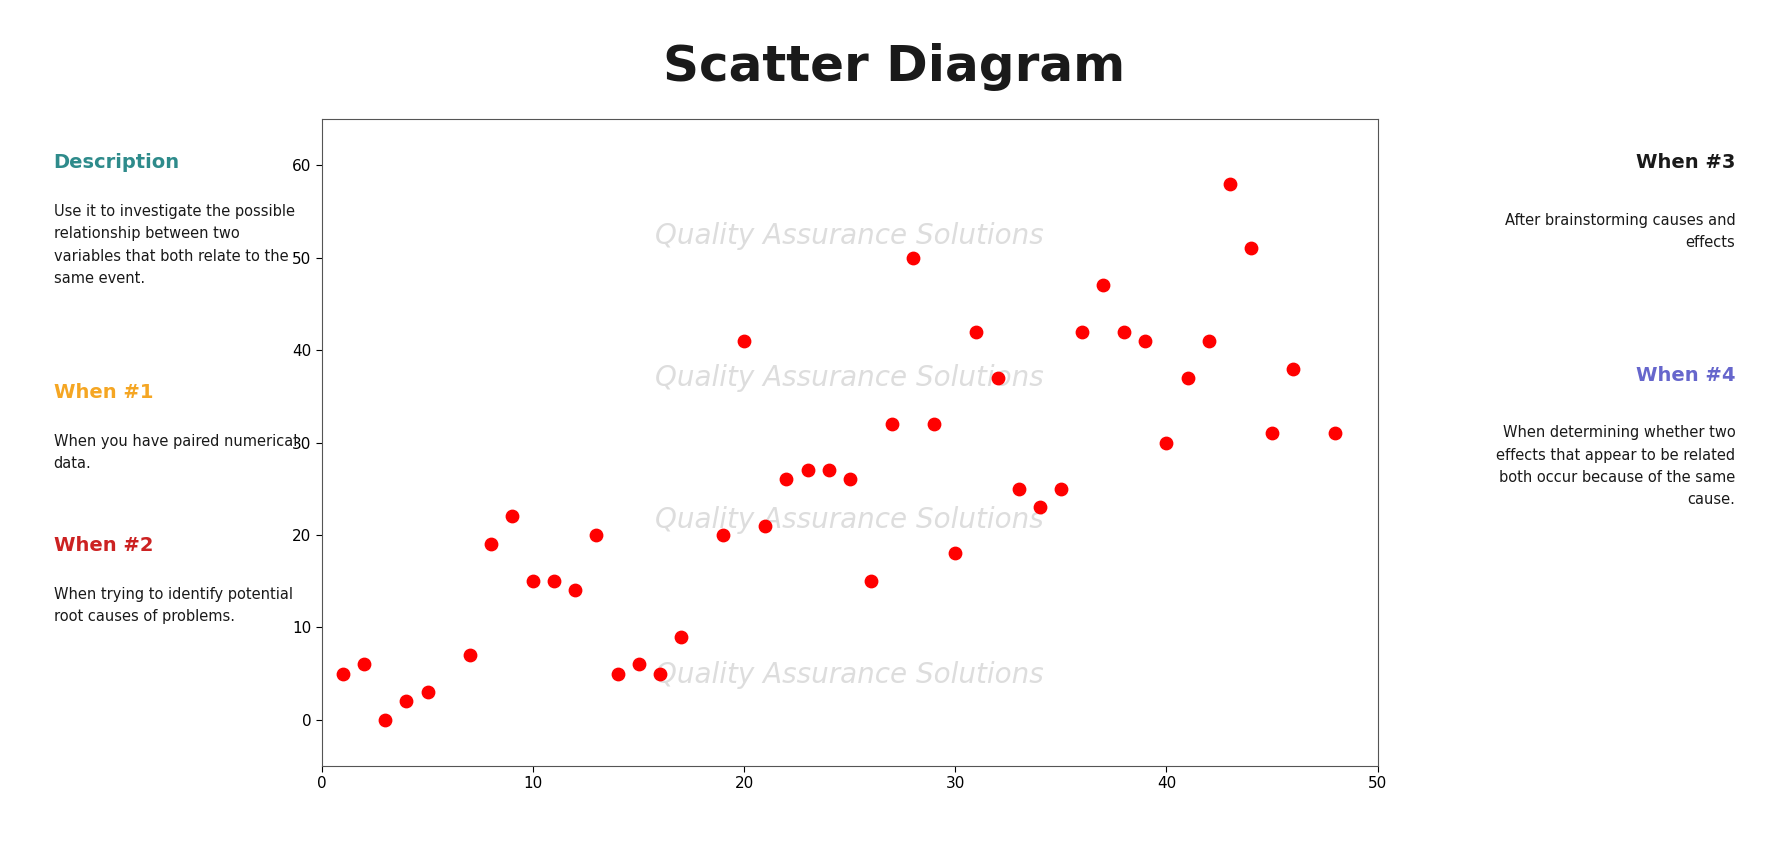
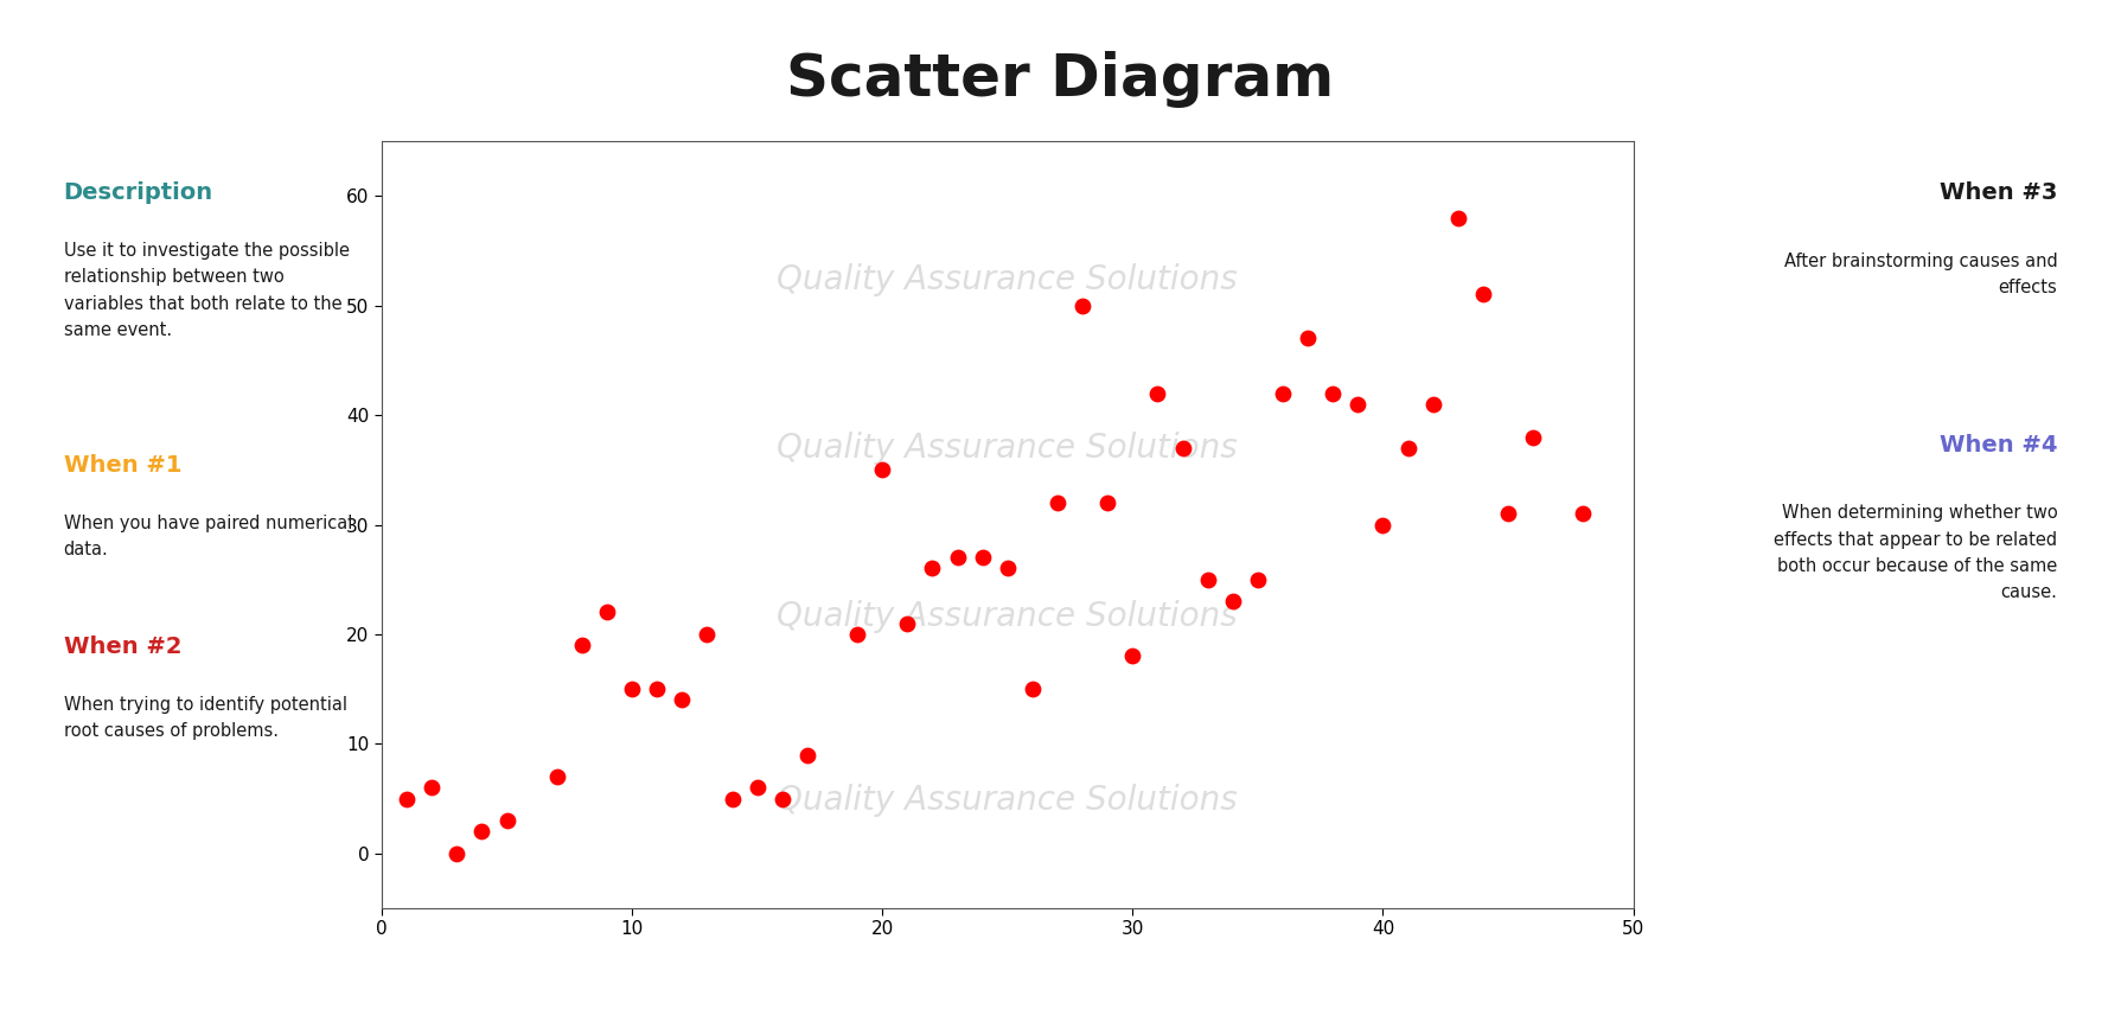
20: 41 -> 35
